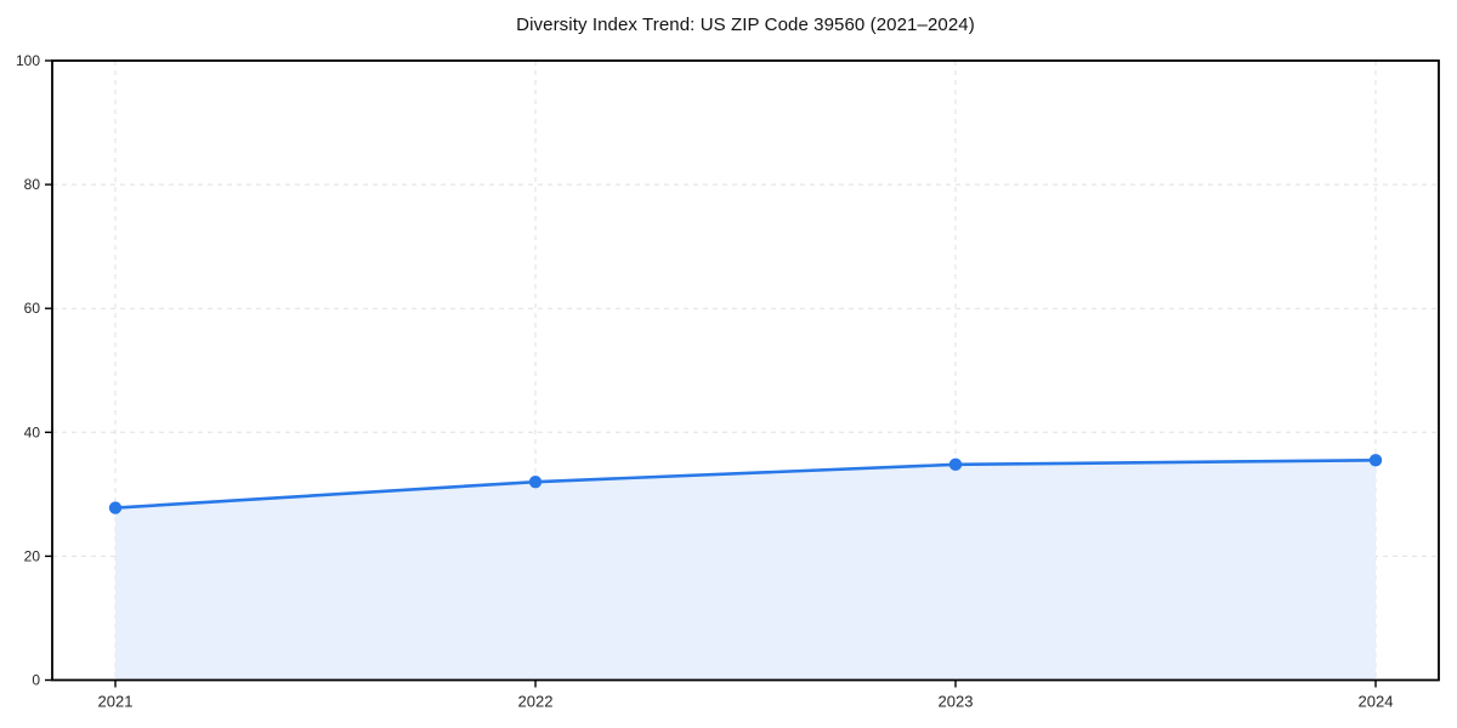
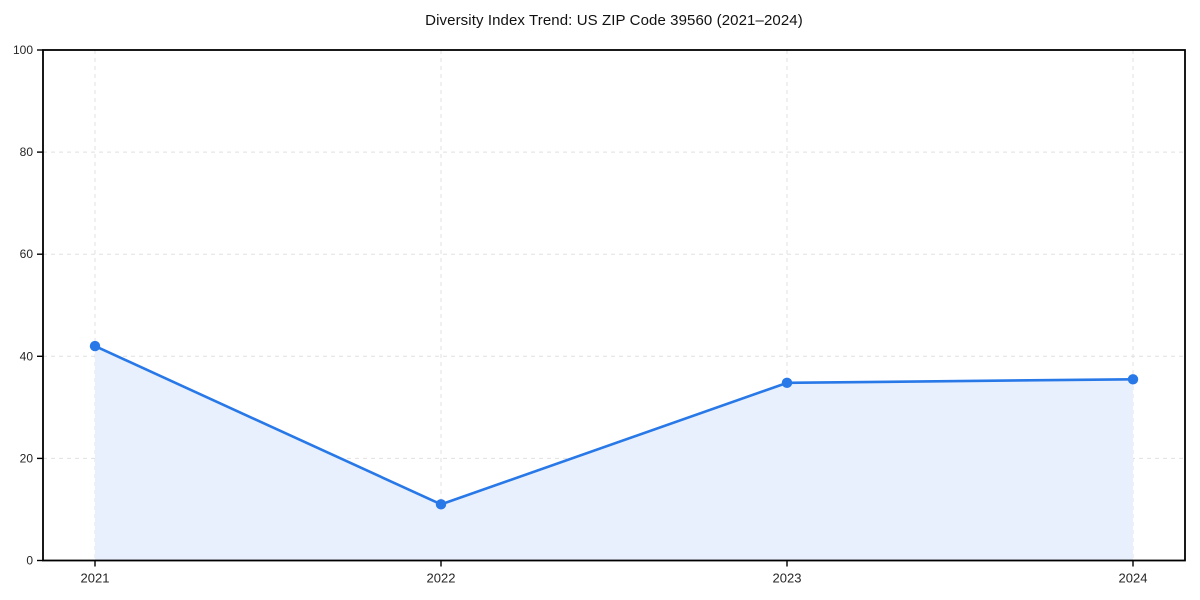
2021: 28 -> 42
2022: 32 -> 11
